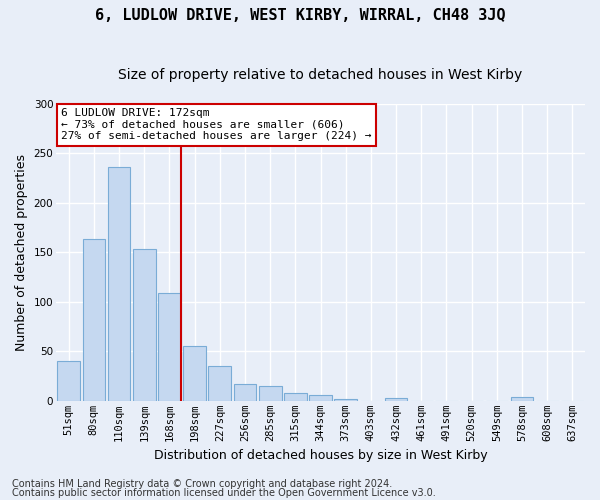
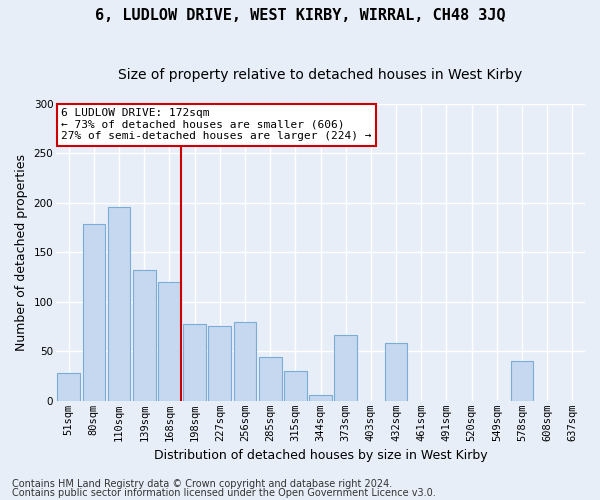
51sqm: 40 -> 28
80sqm: 163 -> 178
110sqm: 236 -> 196
139sqm: 153 -> 132
168sqm: 109 -> 120
198sqm: 55 -> 78
227sqm: 35 -> 76
256sqm: 17 -> 80
285sqm: 15 -> 44
315sqm: 8 -> 30
373sqm: 2 -> 66
432sqm: 3 -> 58
578sqm: 4 -> 40
